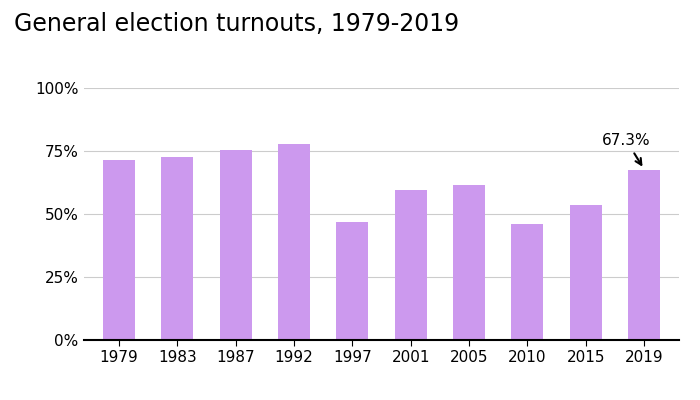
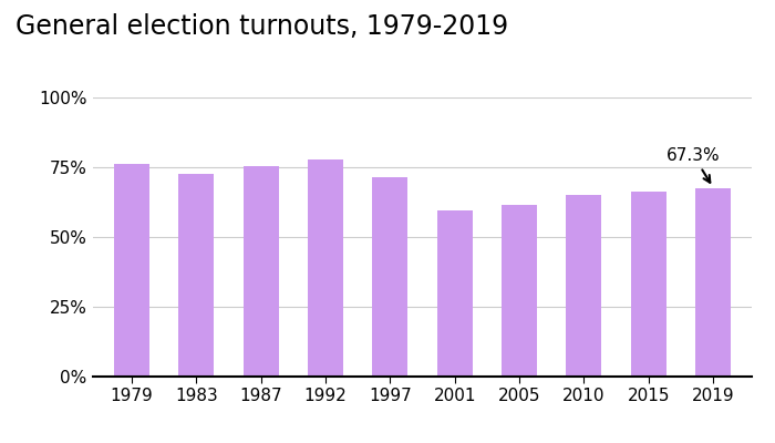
1979: 71.5% -> 76.0%
1997: 47.0% -> 71.4%
2010: 46.0% -> 65.1%
2015: 53.5% -> 66.1%
